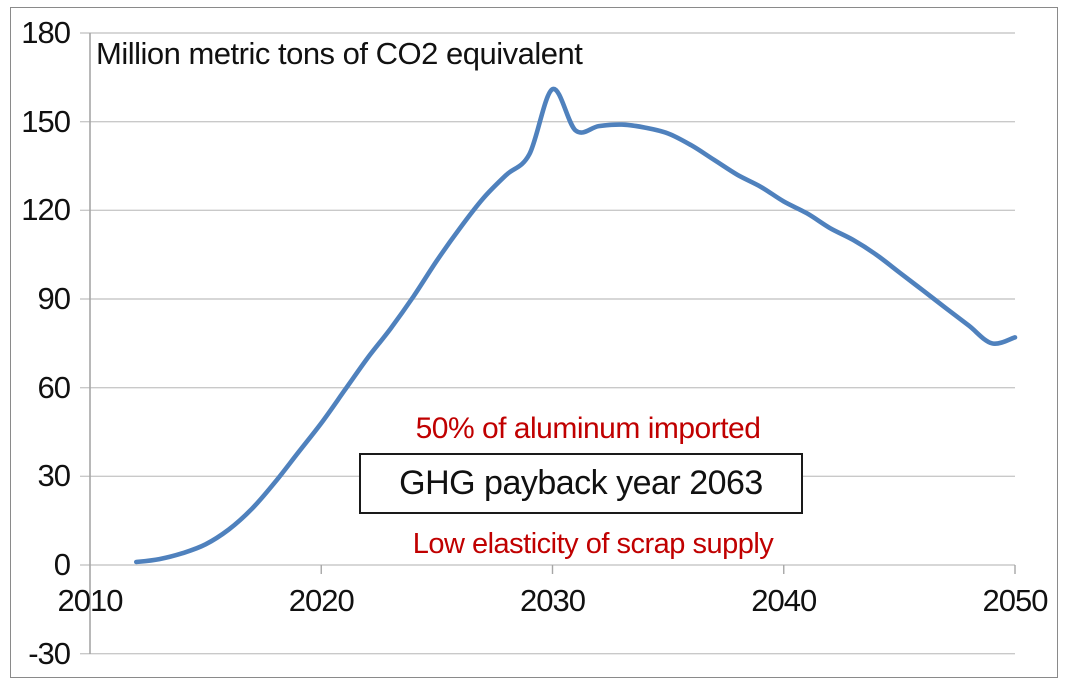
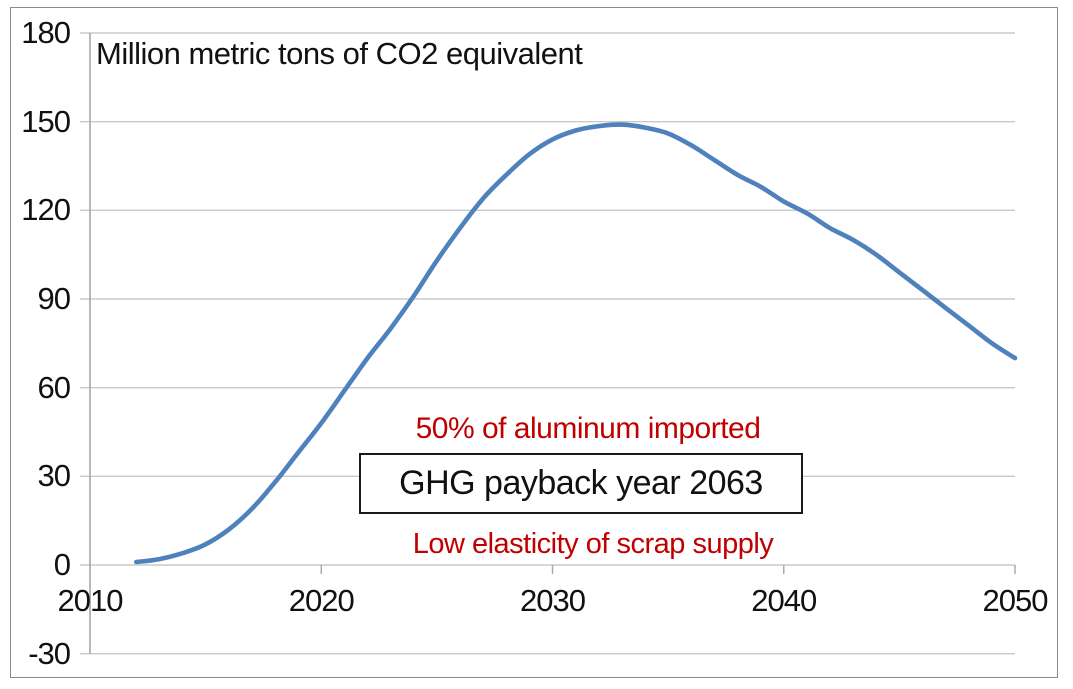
2030: 161 -> 144
2050: 77 -> 70
